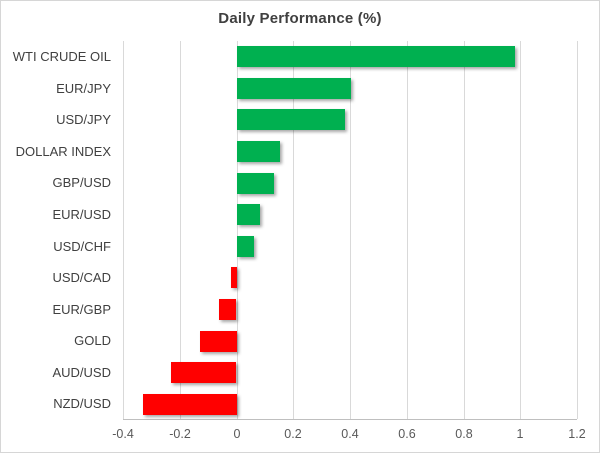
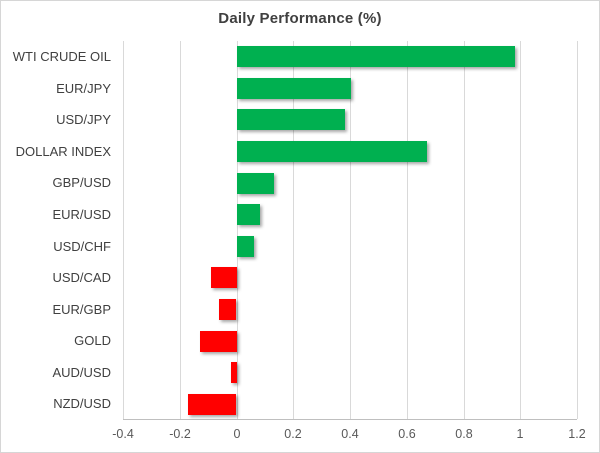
DOLLAR INDEX: 0.15 -> 0.67
USD/CAD: -0.02 -> -0.09
AUD/USD: -0.23 -> -0.02
NZD/USD: -0.33 -> -0.17
